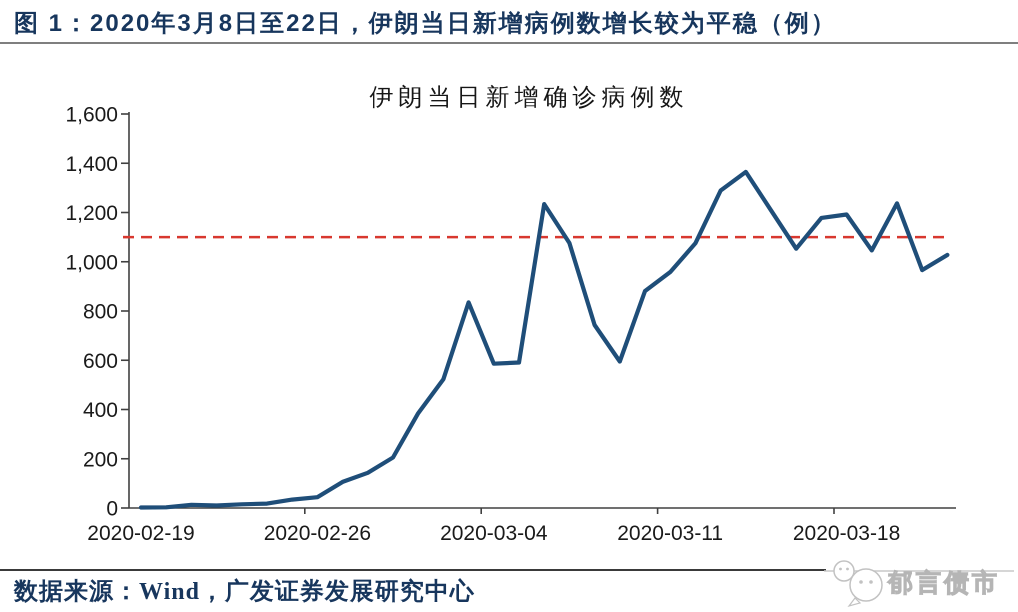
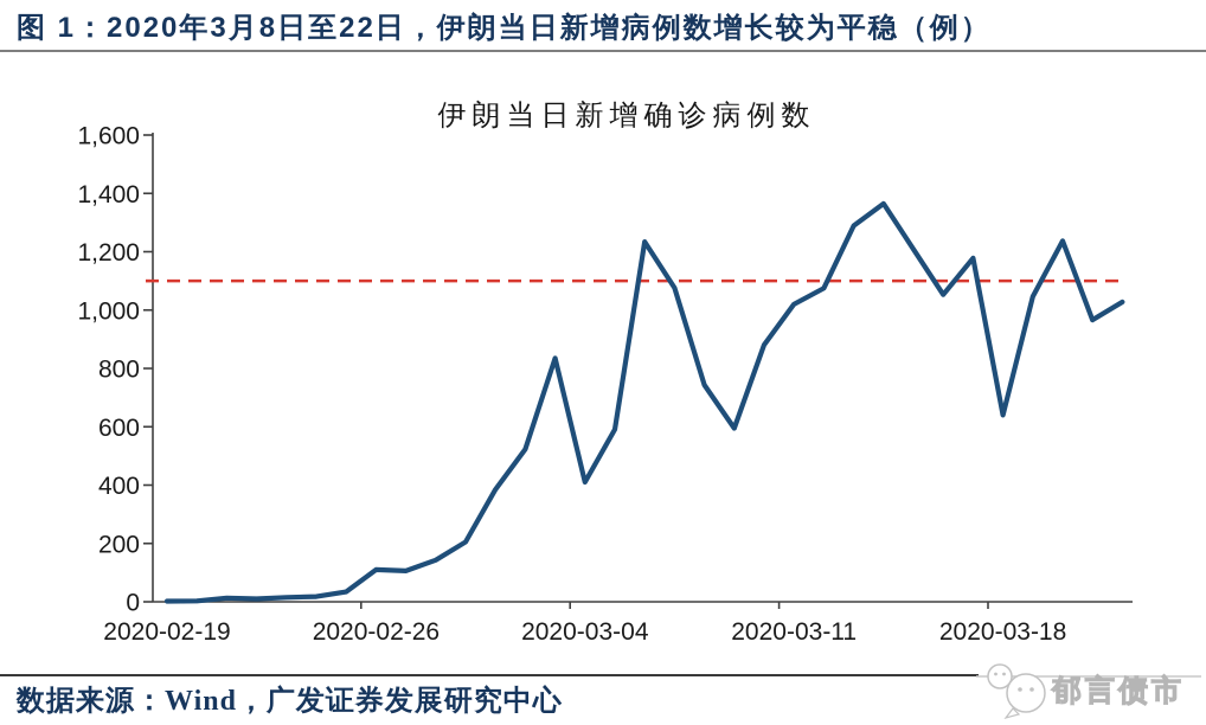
2020-02-26: 40 -> 110
2020-03-04: 590 -> 410
2020-03-11: 960 -> 1020
2020-03-18: 1190 -> 640
